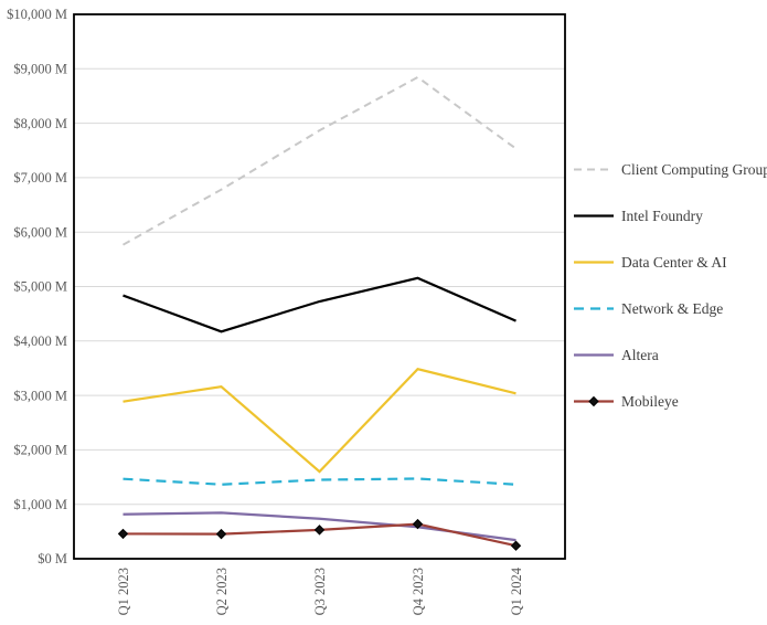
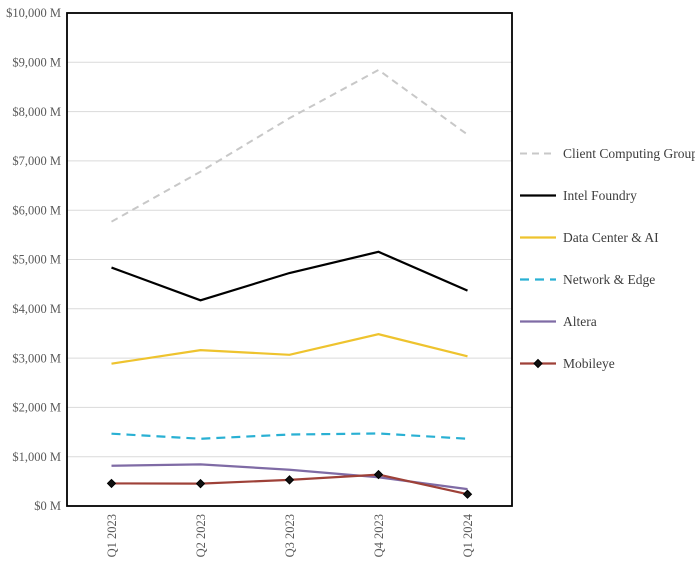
Data Center & AI/Q3 2023: $1600M -> $3100M
